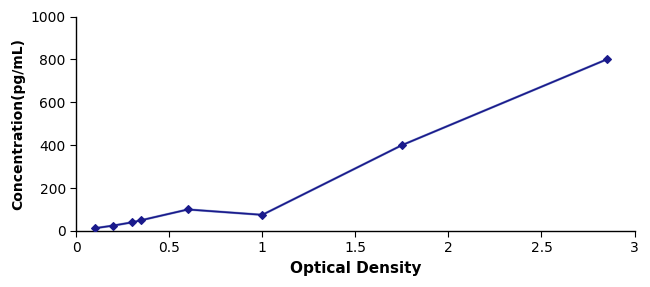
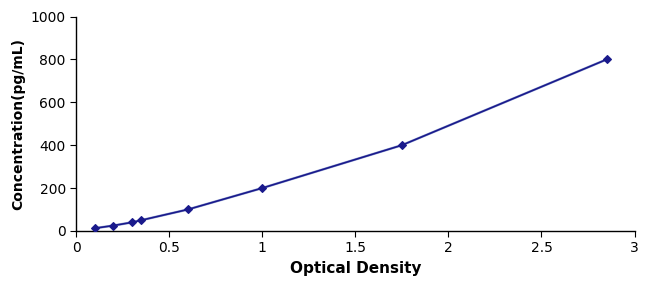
1: 75 -> 200
